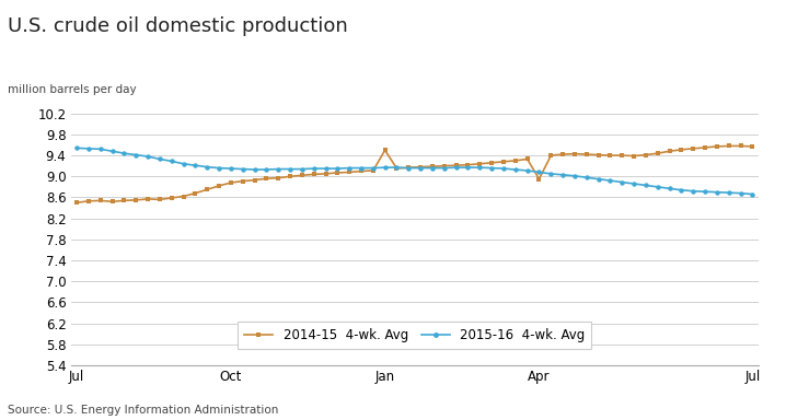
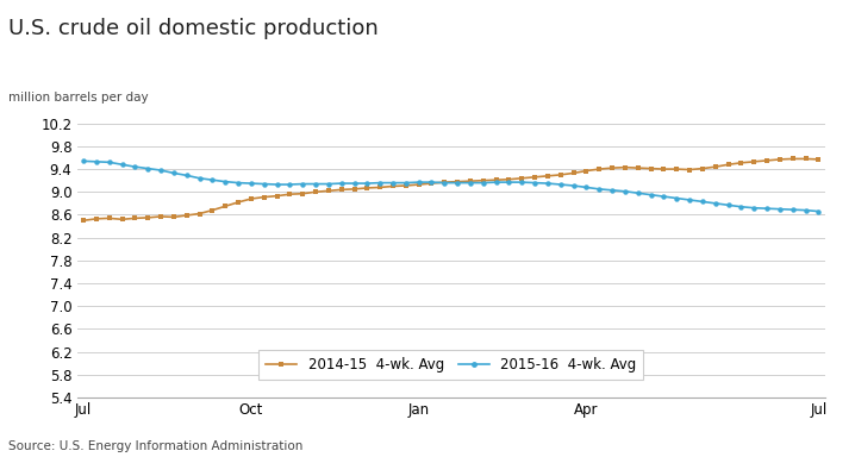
2014-15 4-wk. Avg/Jan: 9.50 -> 9.13
2014-15 4-wk. Avg/Apr: 8.95 -> 9.37
